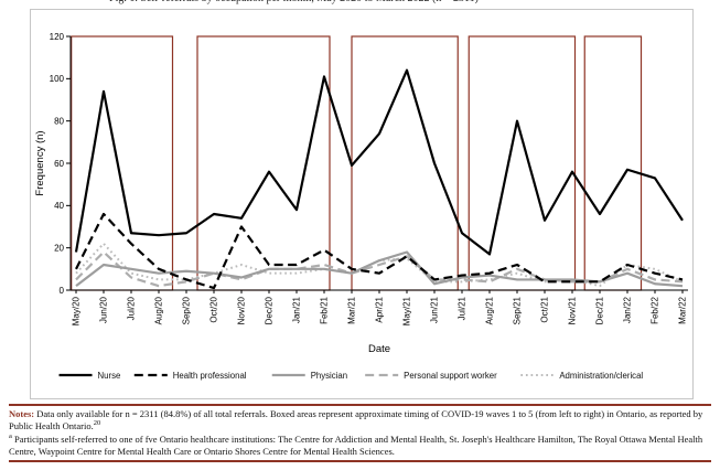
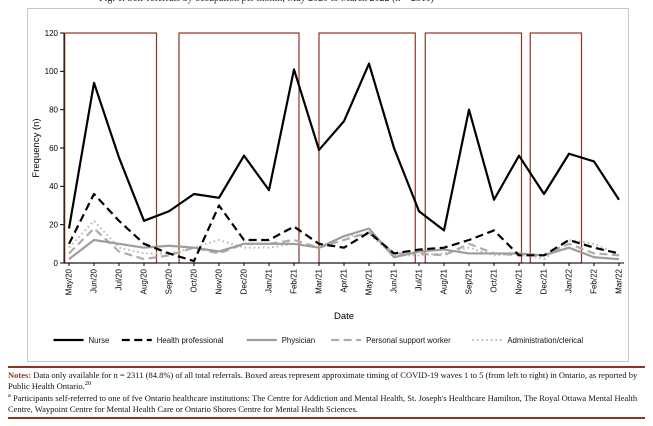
Nurse/Jul/20: 27 -> 55
Nurse/Aug/20: 26 -> 22
Health professional/Oct/21: 4 -> 17
